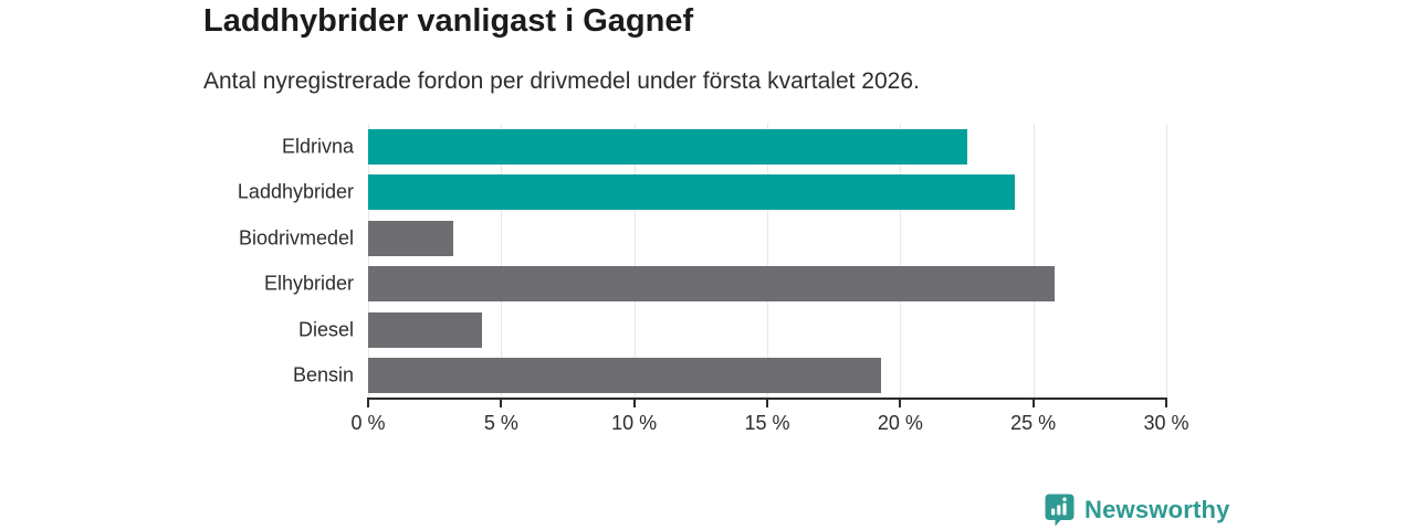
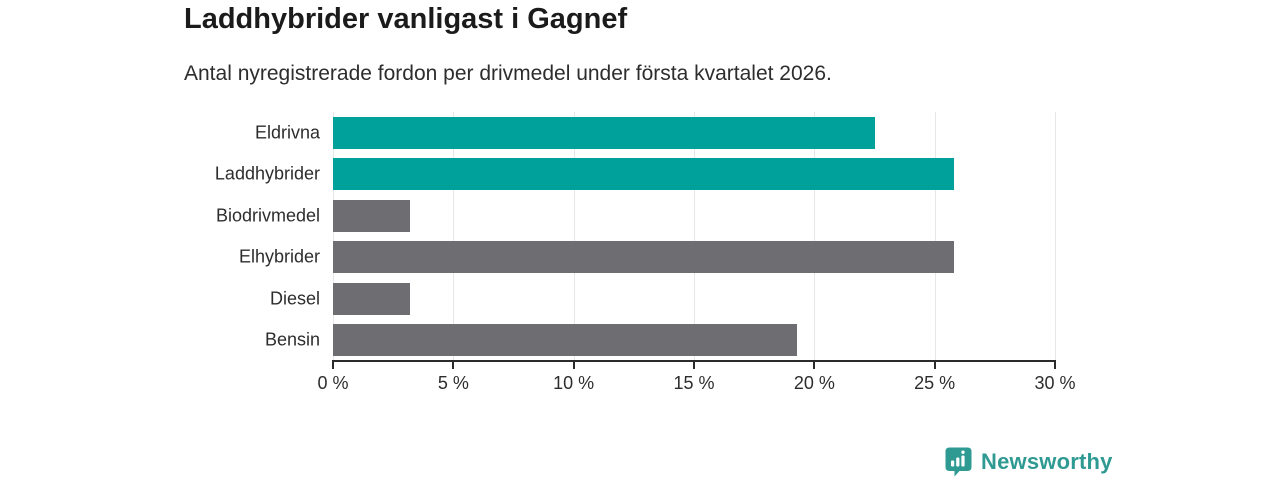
Laddhybrider: 24.3% -> 25.8%
Diesel: 4.3% -> 3.2%
